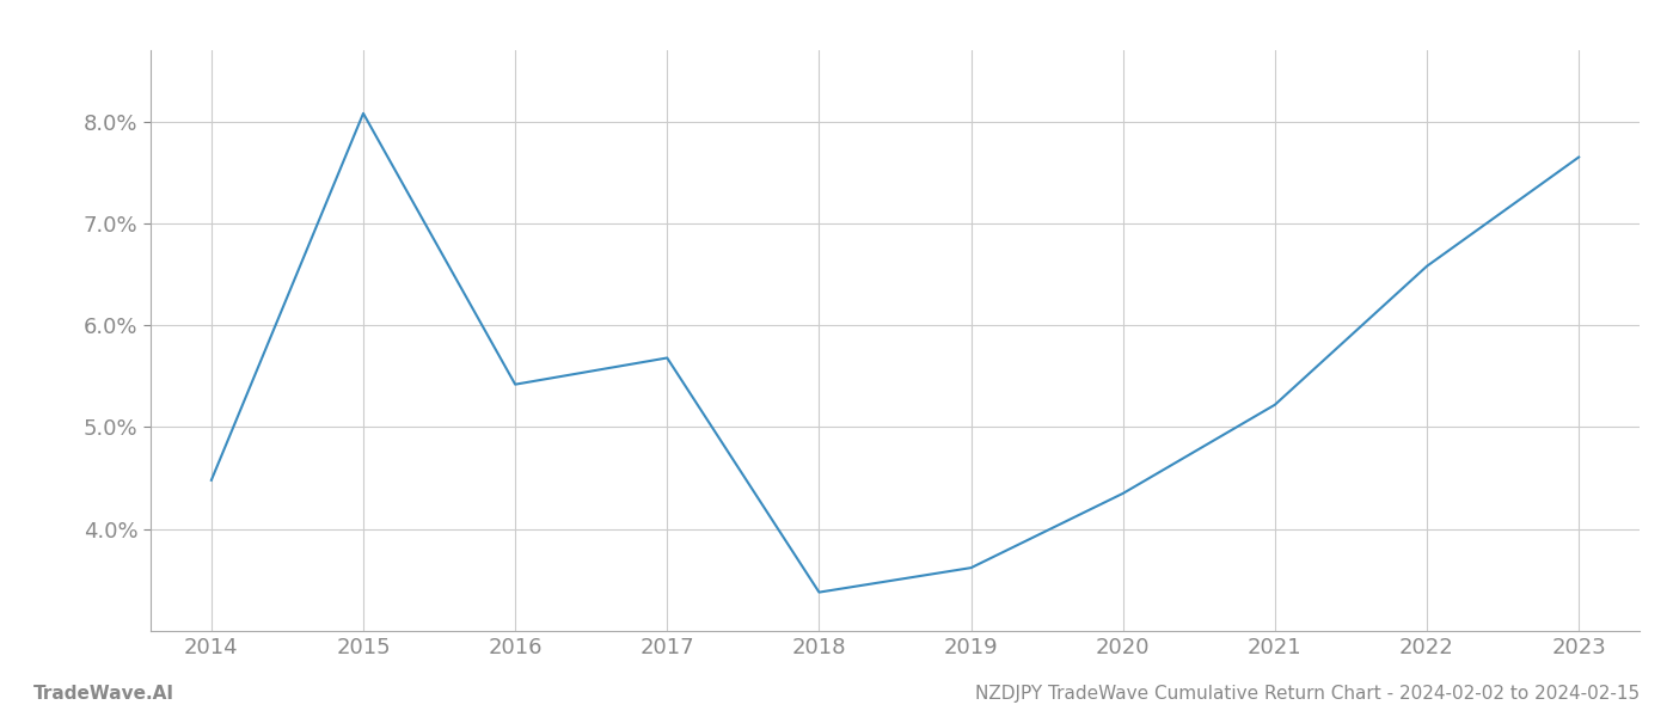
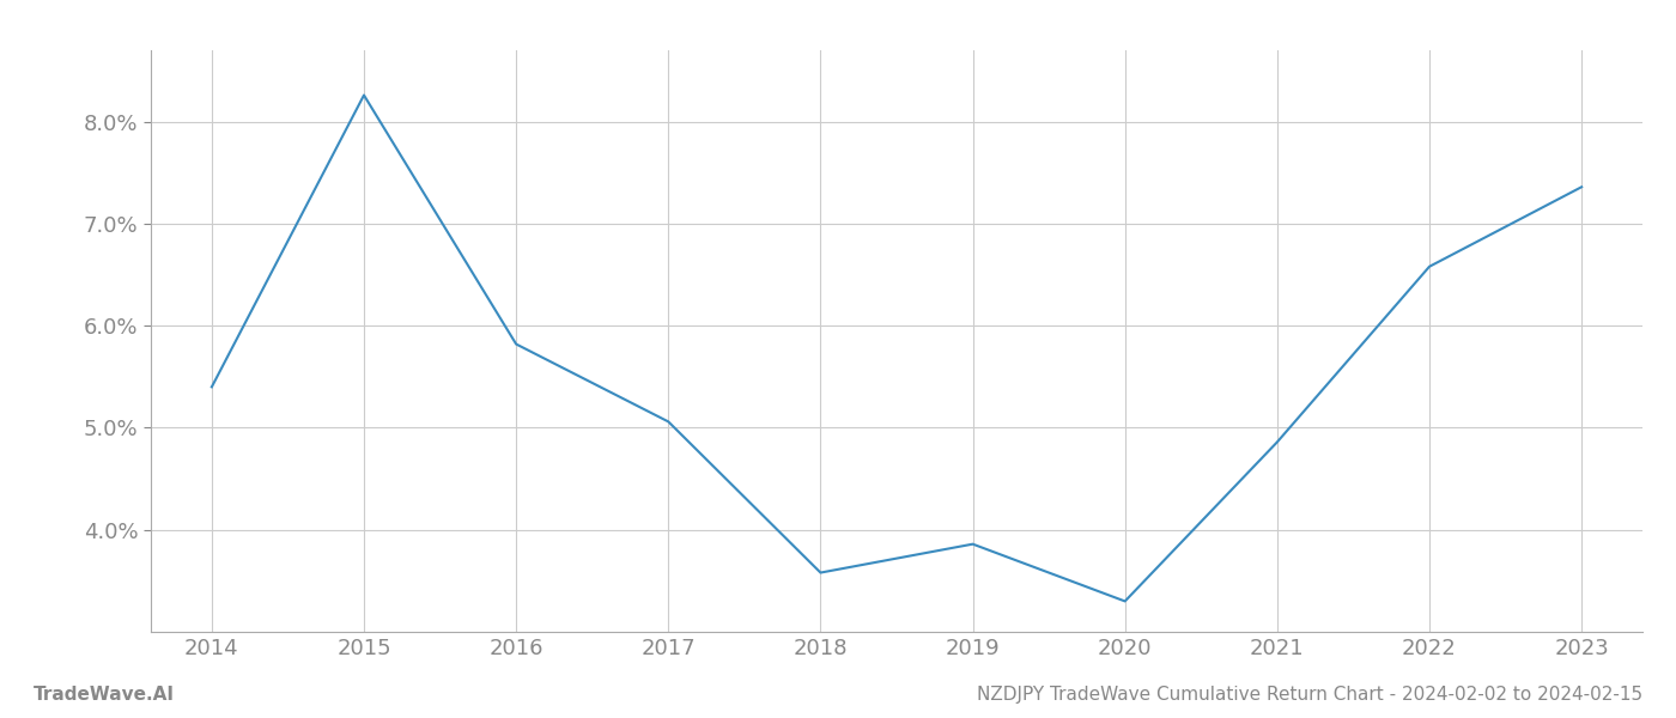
2014: 4.48% -> 5.40%
2015: 8.08% -> 8.26%
2016: 5.42% -> 5.82%
2017: 5.68% -> 5.06%
2018: 3.38% -> 3.58%
2019: 3.62% -> 3.86%
2020: 4.35% -> 3.30%
2021: 5.22% -> 4.86%
2023: 7.65% -> 7.36%
